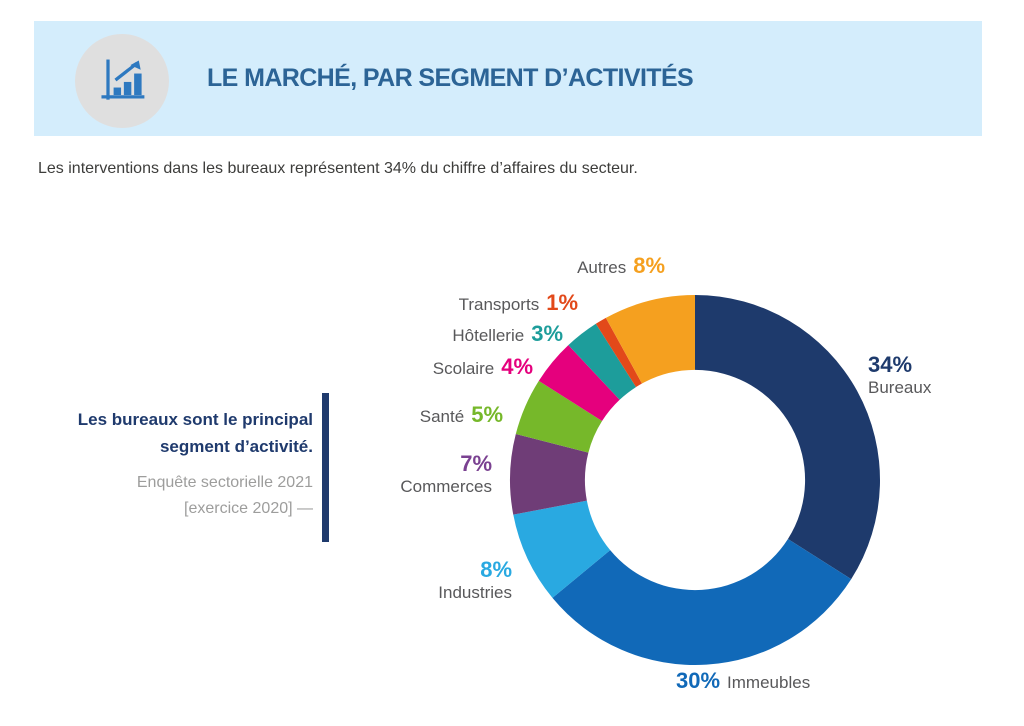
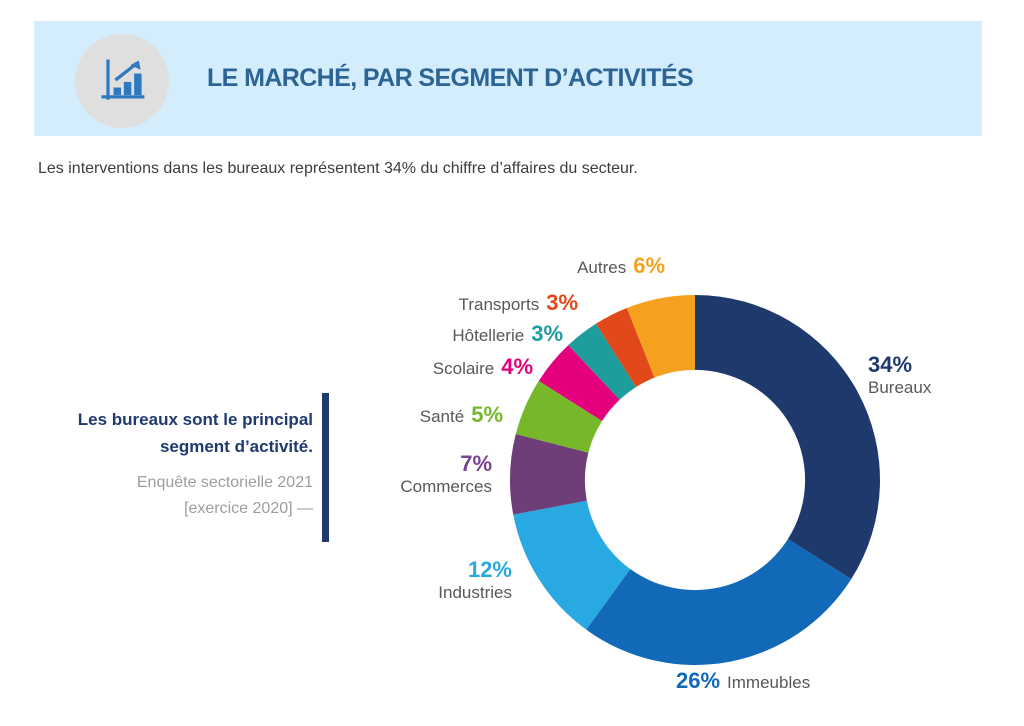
Immeubles: 30% -> 26%
Industries: 8% -> 12%
Transports: 1% -> 3%
Autres: 8% -> 6%
